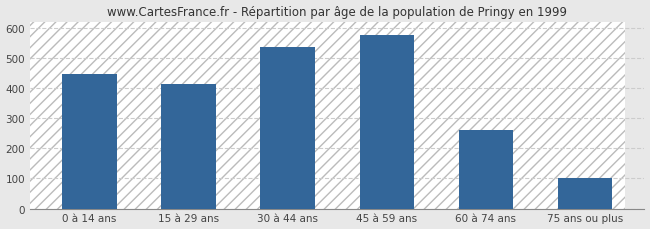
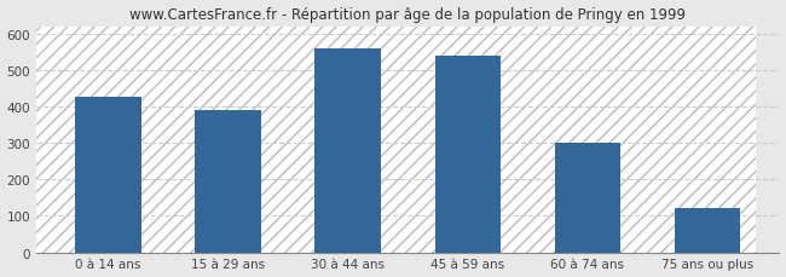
0 à 14 ans: 447 -> 425
15 à 29 ans: 412 -> 390
30 à 44 ans: 537 -> 560
45 à 59 ans: 575 -> 540
60 à 74 ans: 260 -> 300
75 ans ou plus: 100 -> 120
